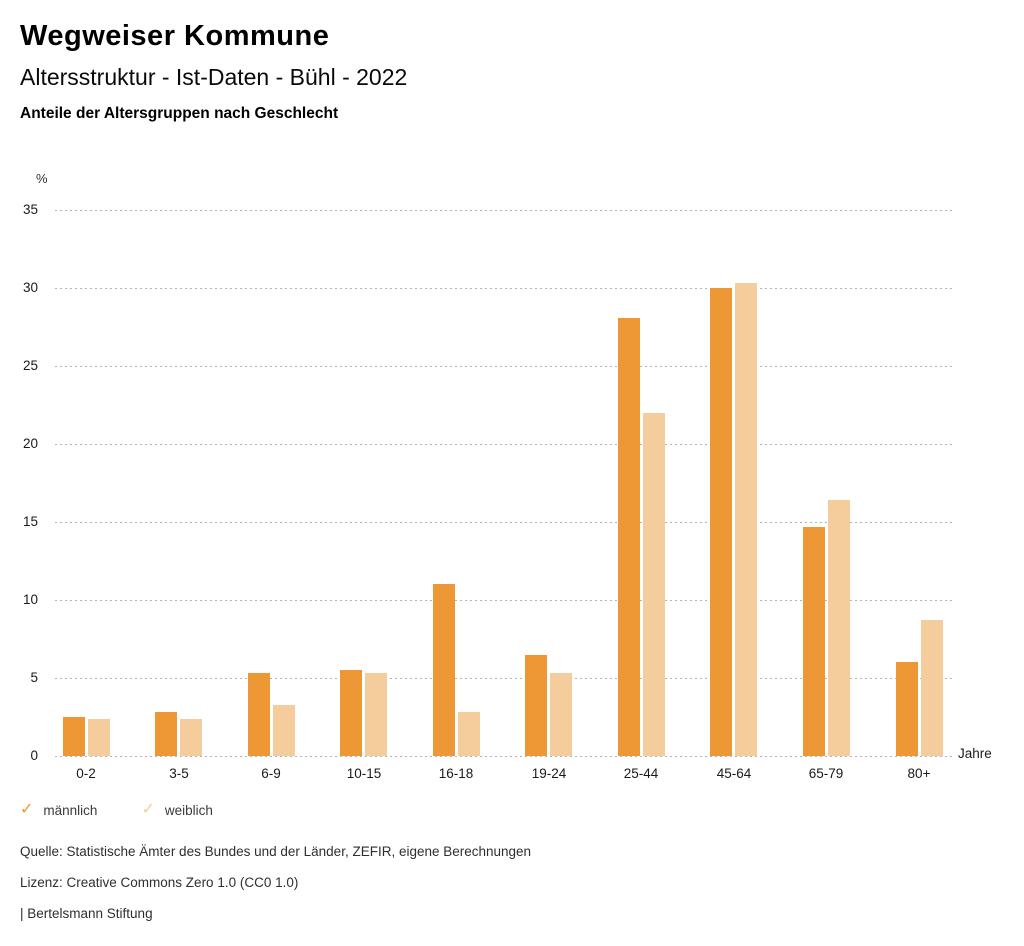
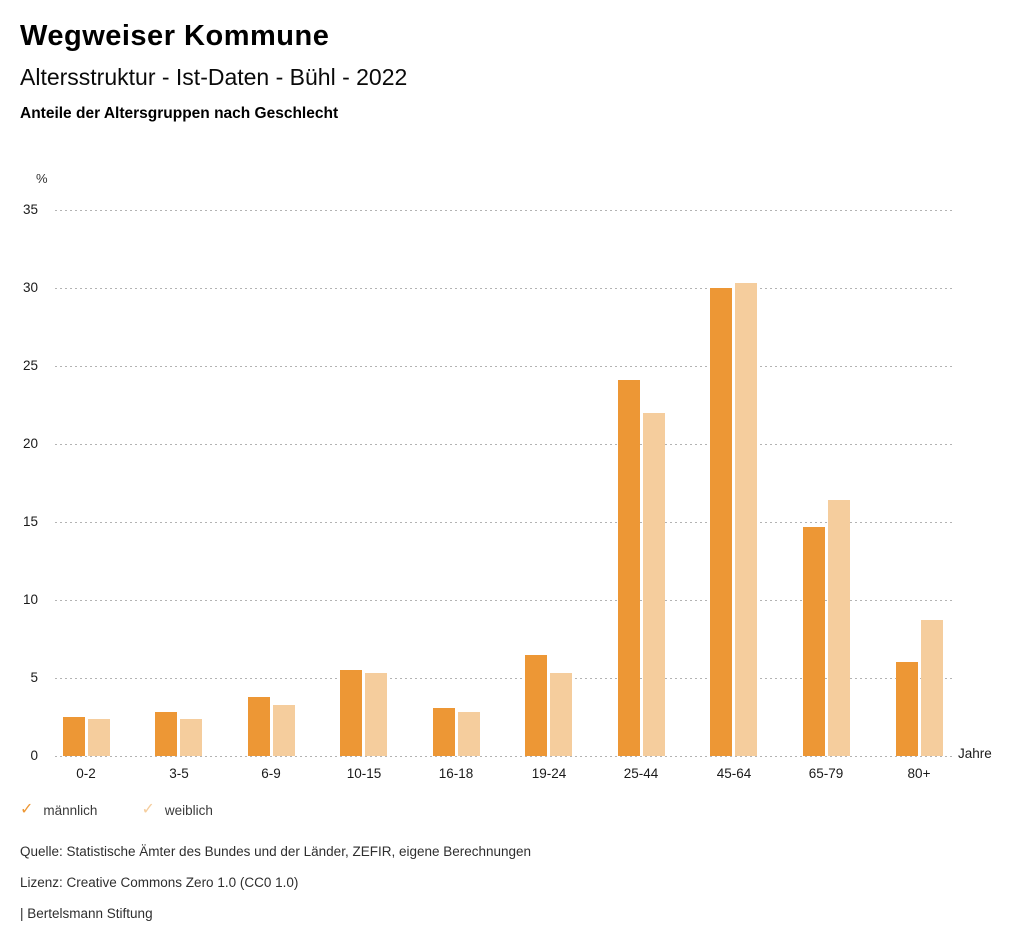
männlich/6-9: 5.3 -> 3.8
männlich/16-18: 11.0 -> 3.1
männlich/25-44: 28.1 -> 24.1
